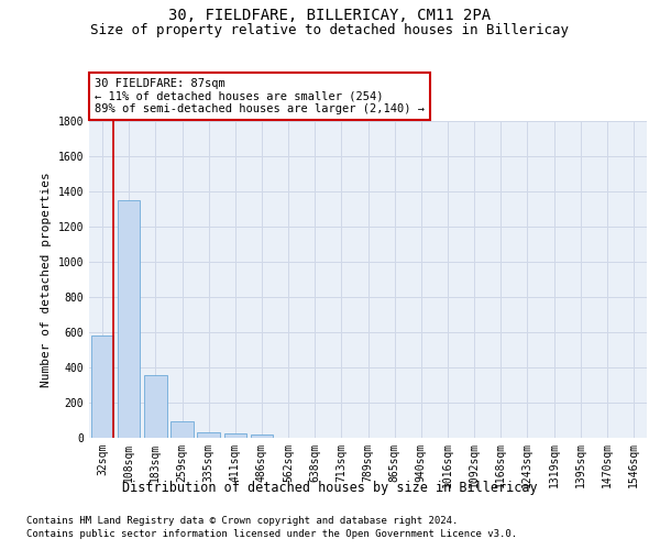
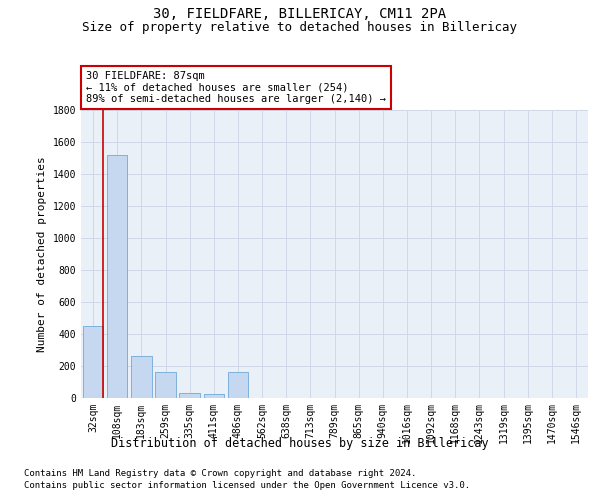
32sqm: 580 -> 450
108sqm: 1350 -> 1520
183sqm: 360 -> 260
259sqm: 90 -> 160
486sqm: 20 -> 160
